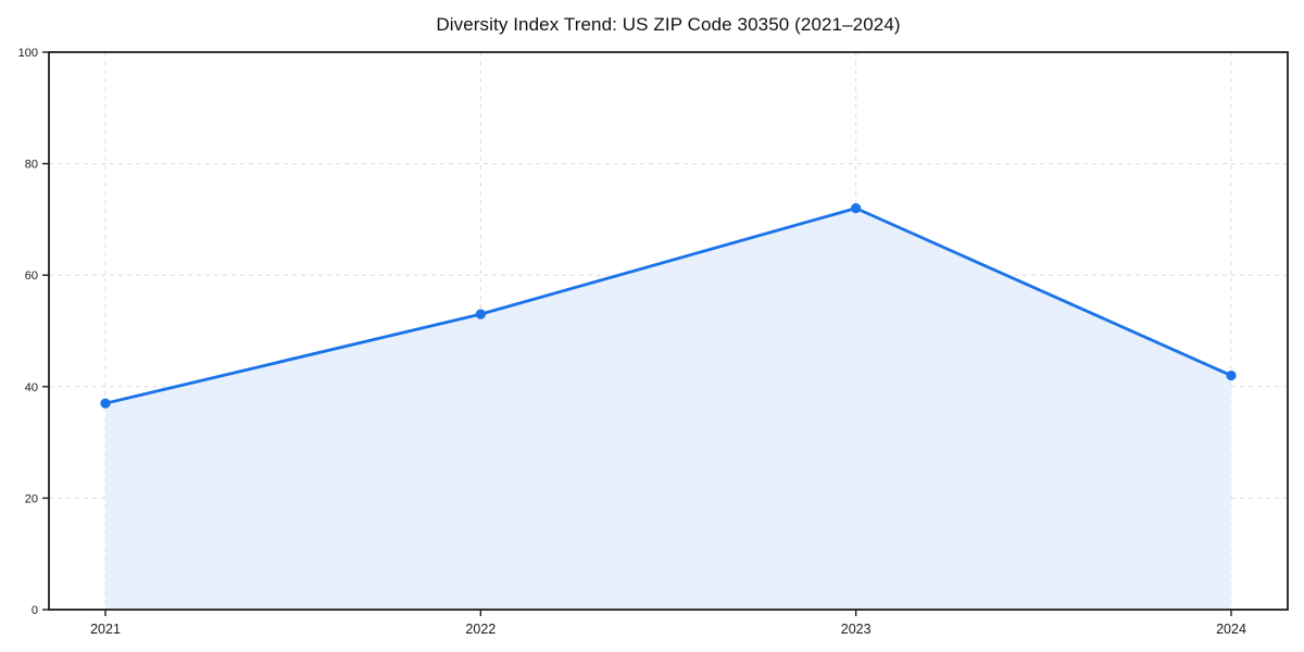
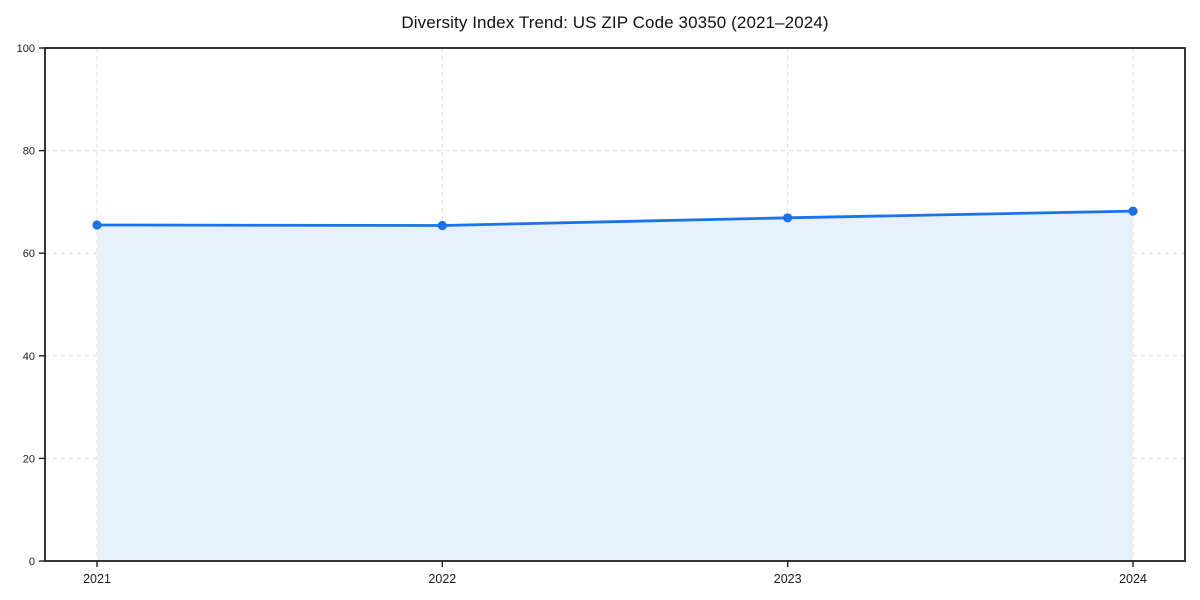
2021: 37 -> 66
2022: 53 -> 65
2023: 72 -> 67
2024: 42 -> 68
